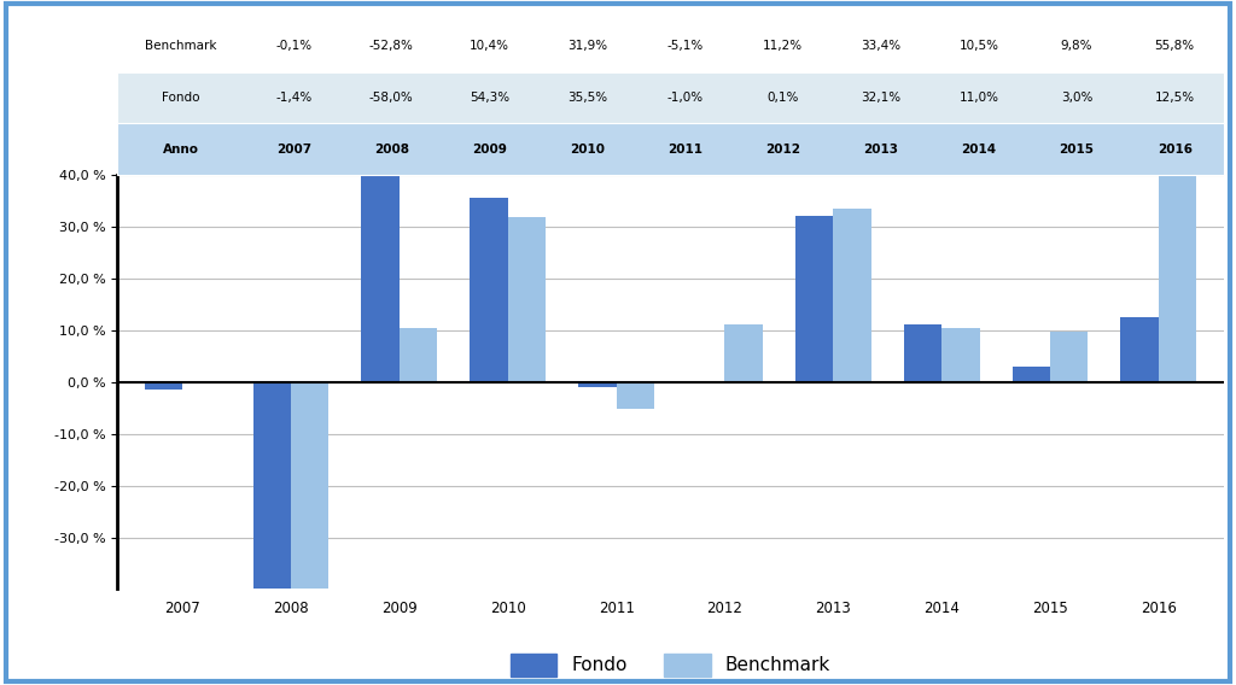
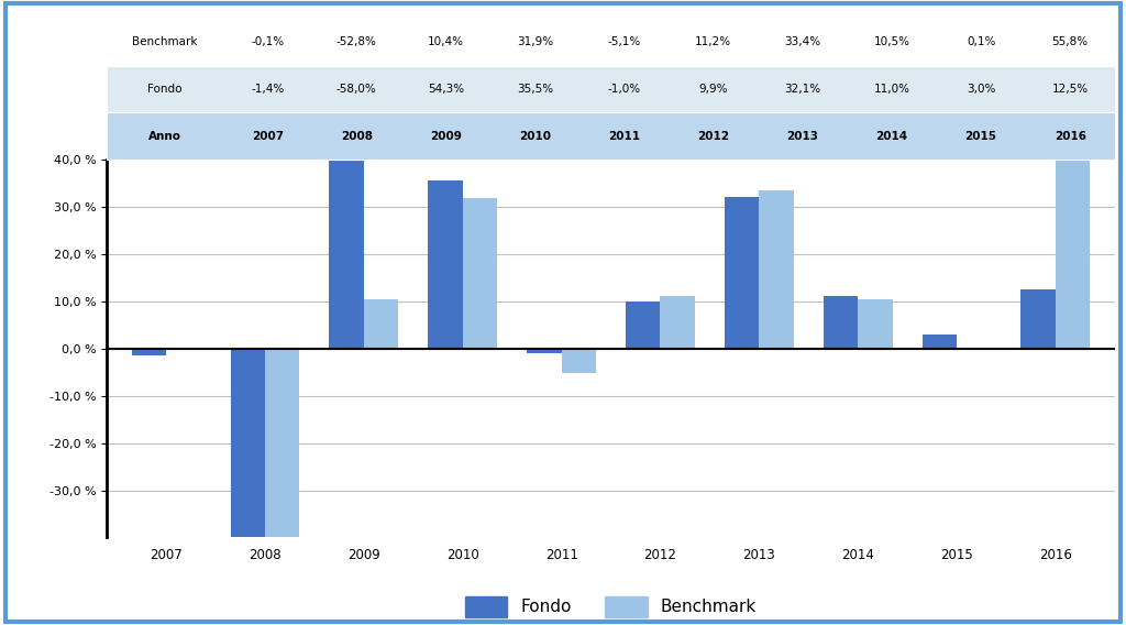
Fondo/2012: 0,1% -> 9,9%
Benchmark/2015: 9,8% -> 0,1%
